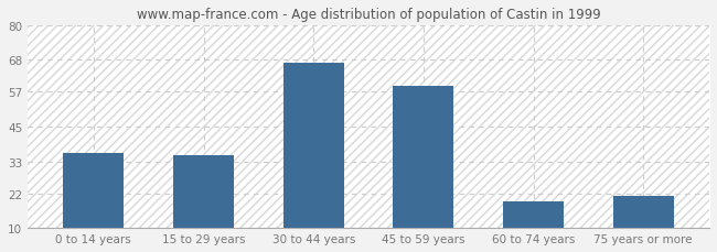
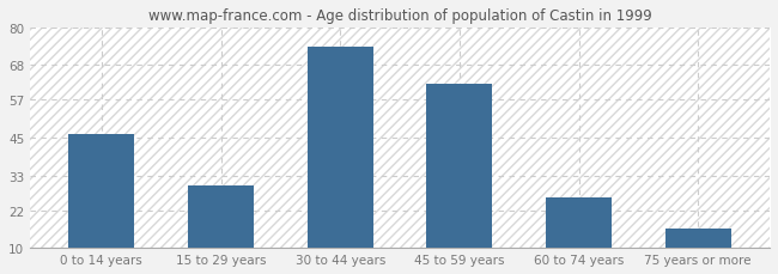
0 to 14 years: 36 -> 46
15 to 29 years: 35 -> 30
30 to 44 years: 67 -> 74
45 to 59 years: 59 -> 62
60 to 74 years: 19 -> 26
75 years or more: 21 -> 16
